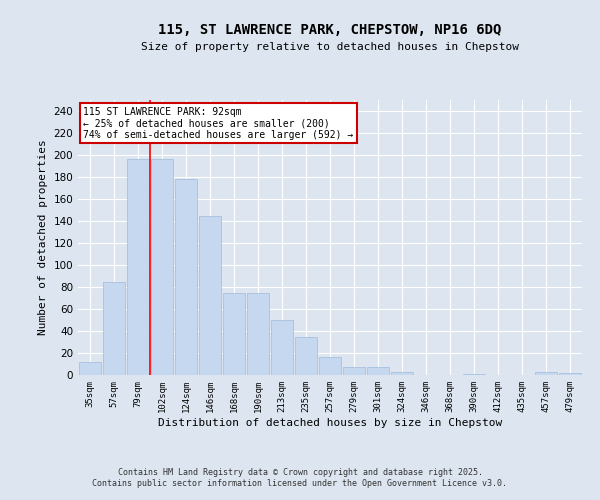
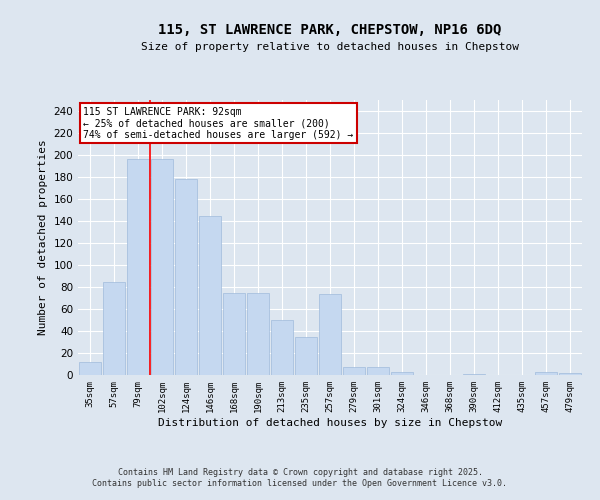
257sqm: 16 -> 74
